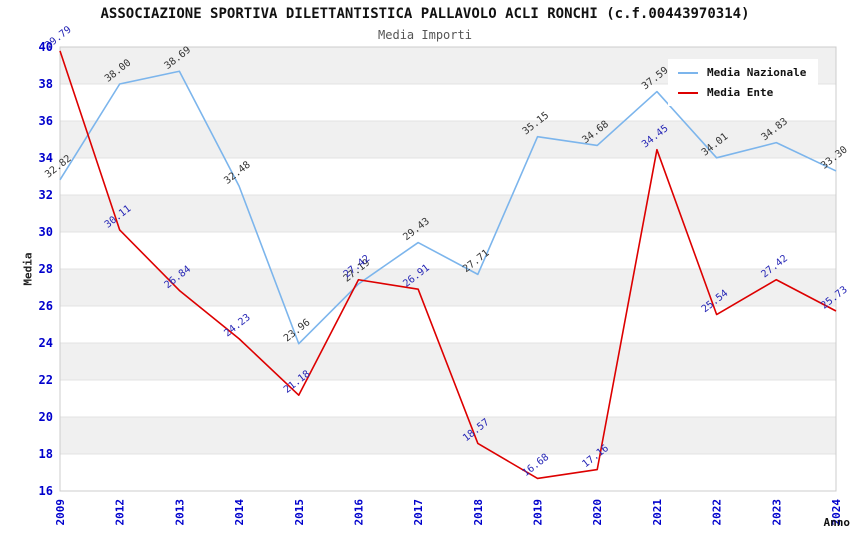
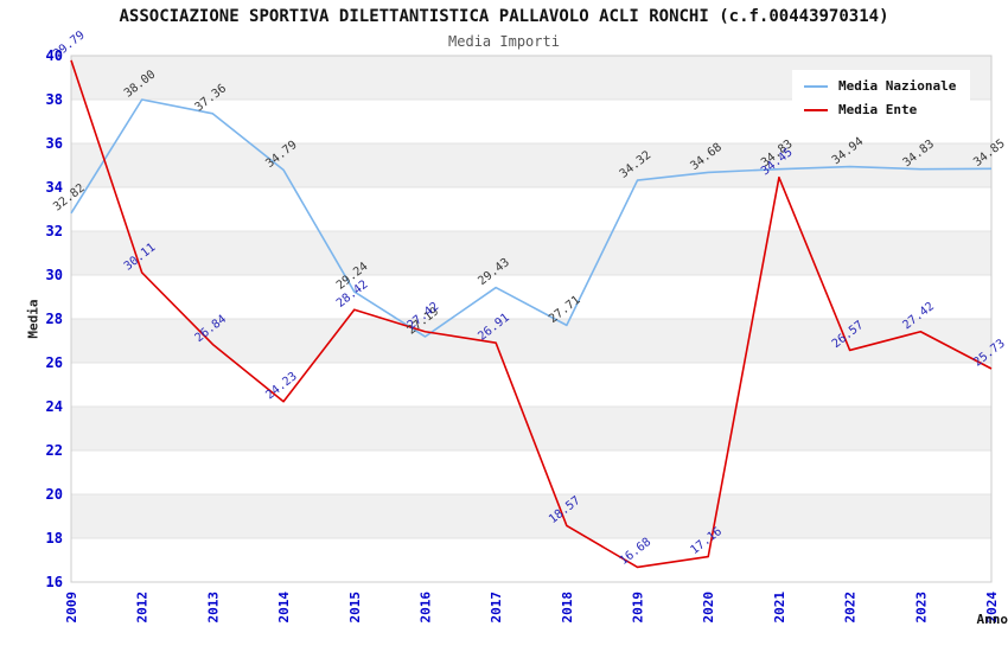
Media Nazionale/2013: 38.69 -> 37.36
Media Nazionale/2014: 32.48 -> 34.79
Media Nazionale/2015: 23.96 -> 29.24
Media Ente/2015: 21.18 -> 28.42
Media Nazionale/2019: 35.15 -> 34.32
Media Nazionale/2021: 37.59 -> 34.83
Media Nazionale/2022: 34.01 -> 34.94
Media Ente/2022: 25.54 -> 26.57
Media Nazionale/2024: 33.30 -> 34.85
